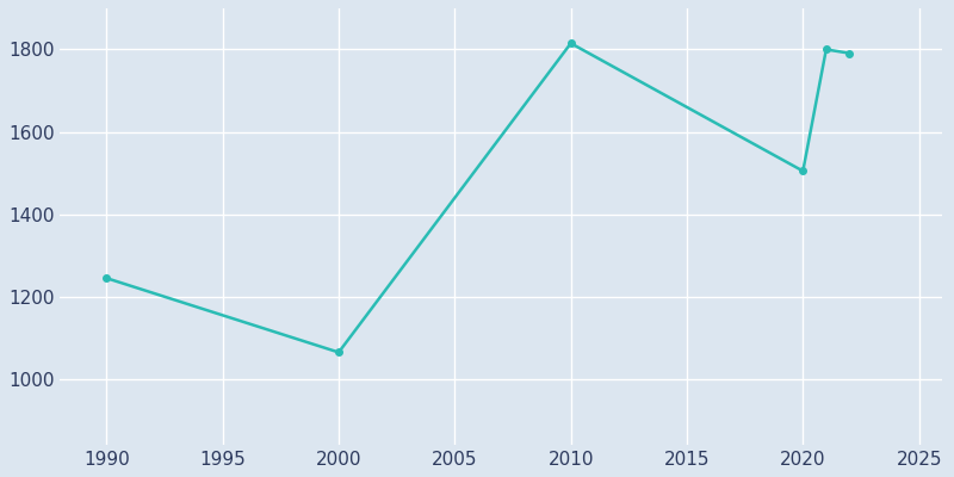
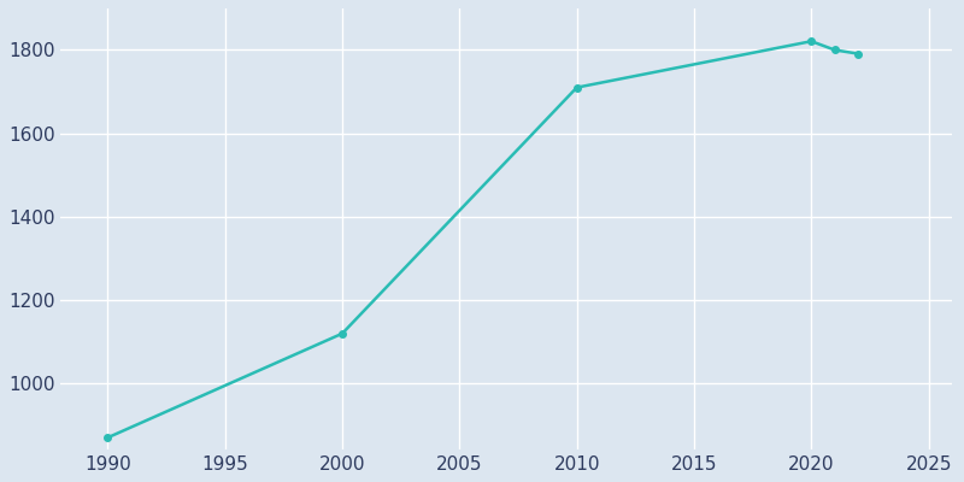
1990: 1245 -> 869
2000: 1065 -> 1119
2010: 1815 -> 1710
2020: 1505 -> 1821
